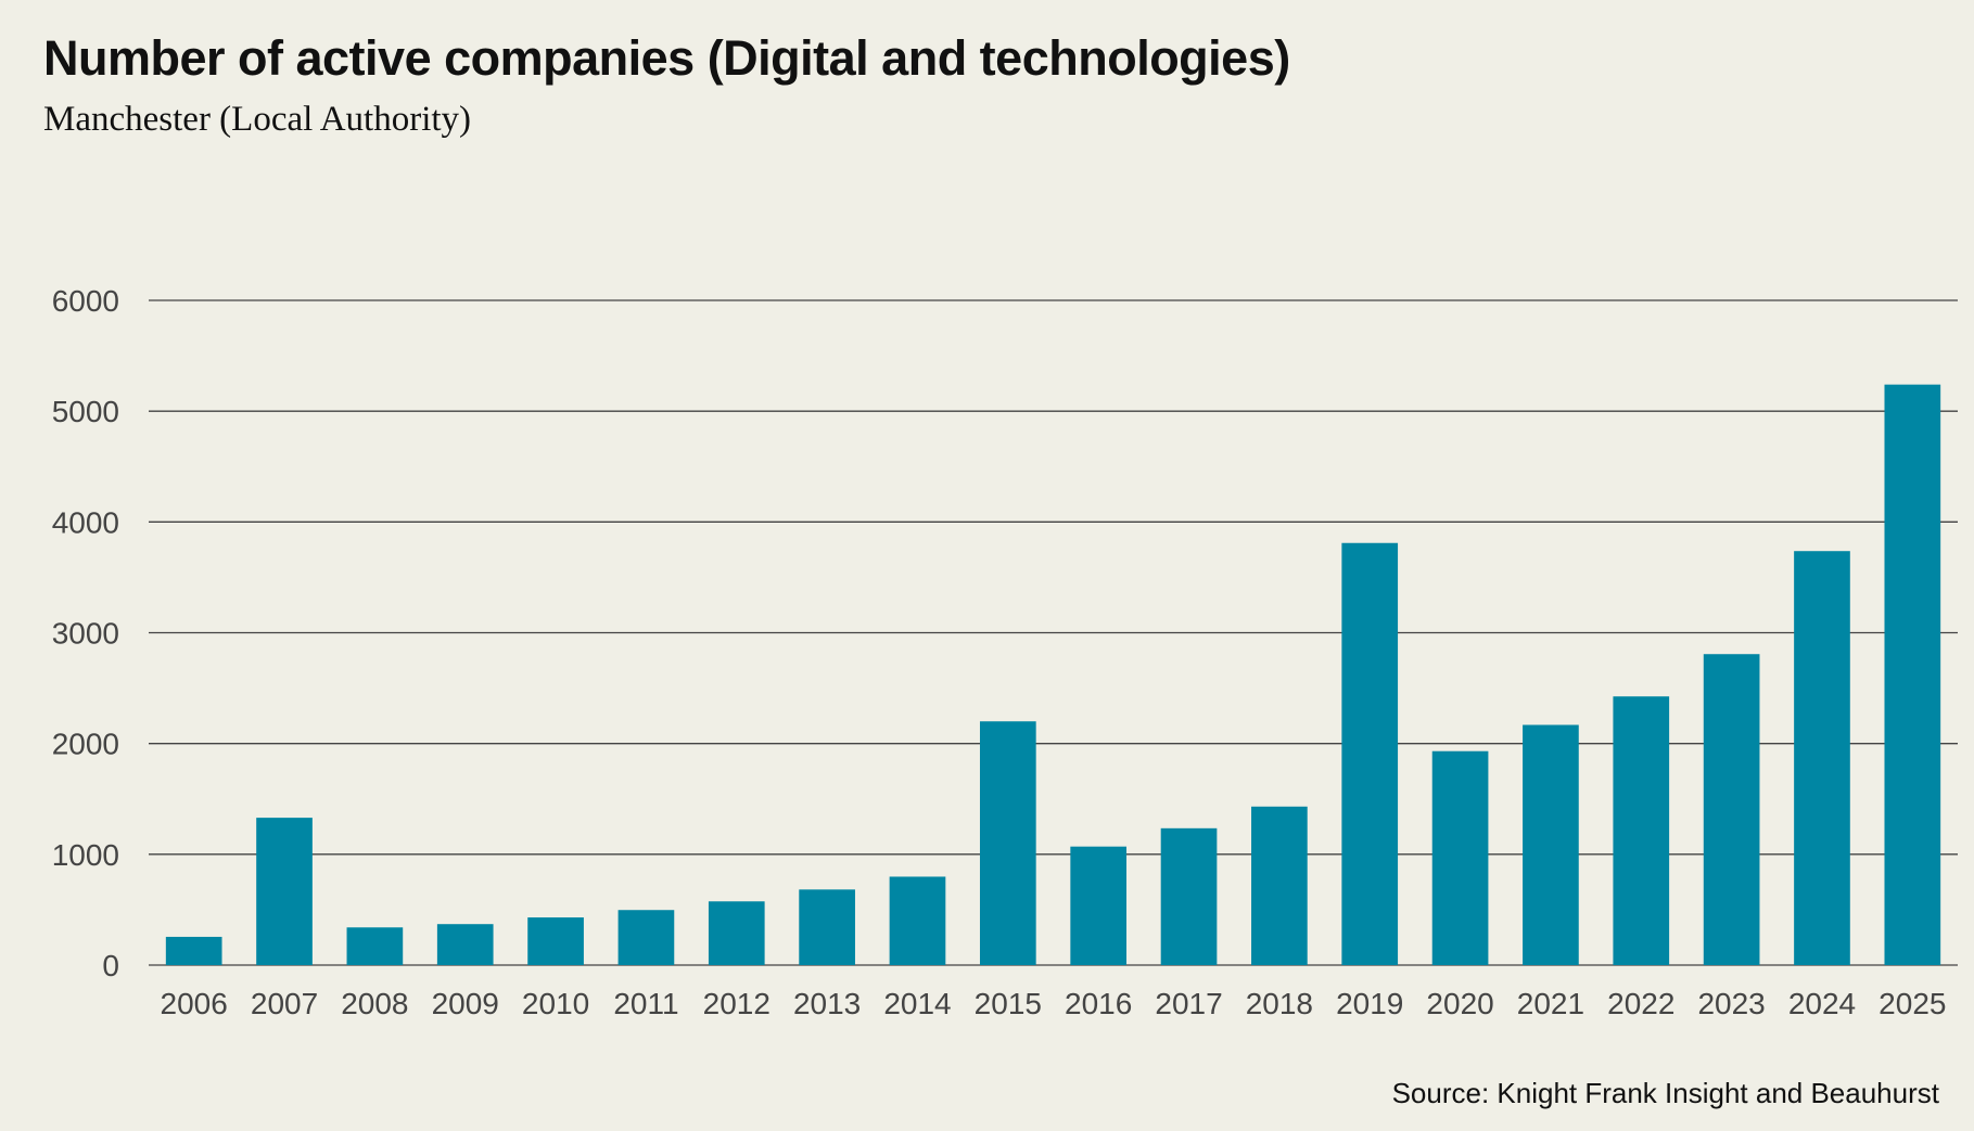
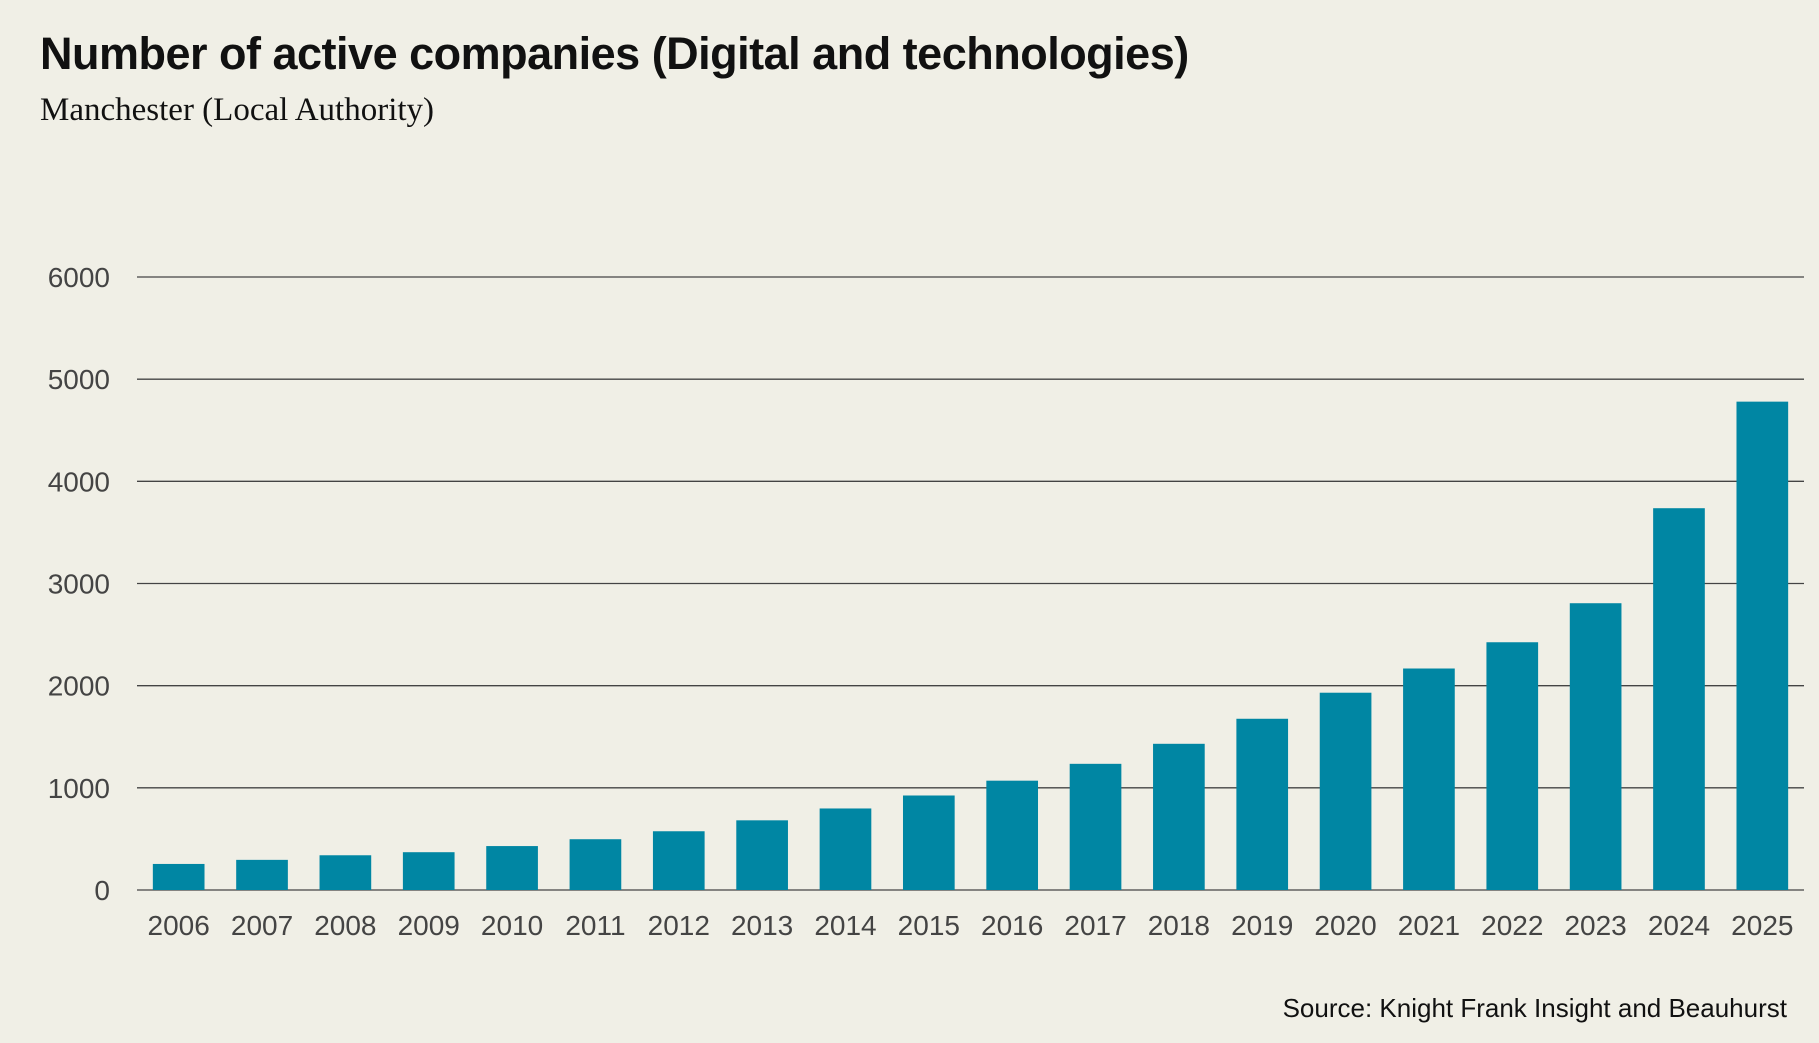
2007: 1330 -> 300
2015: 2200 -> 920
2019: 3810 -> 1680
2025: 5240 -> 4780
